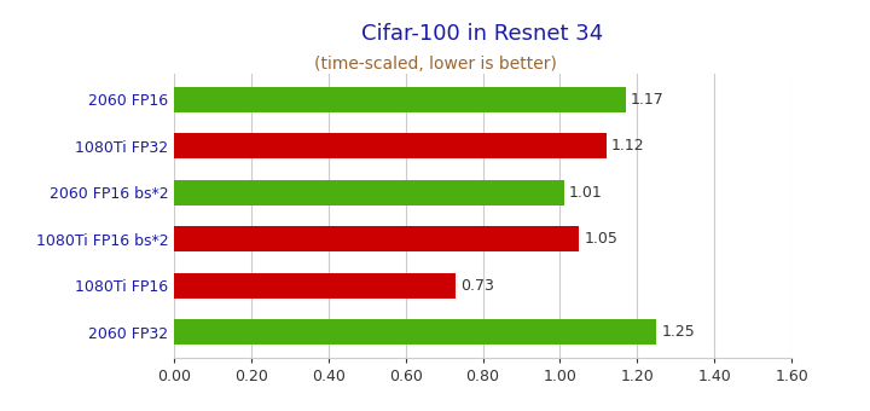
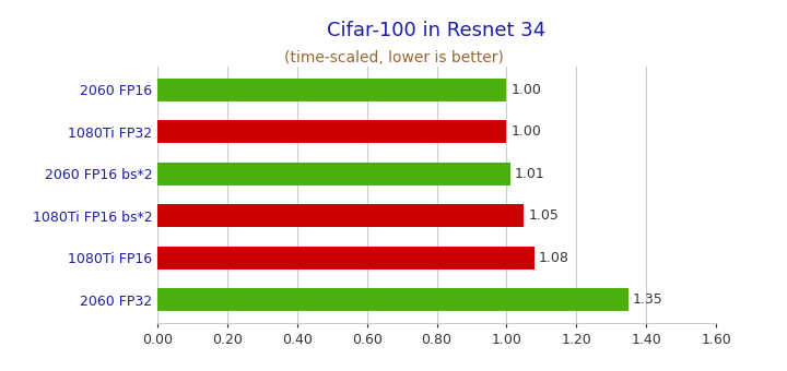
2060 FP16: 1.17 -> 1.00
1080Ti FP32: 1.12 -> 1.00
1080Ti FP16: 0.73 -> 1.08
2060 FP32: 1.25 -> 1.35
